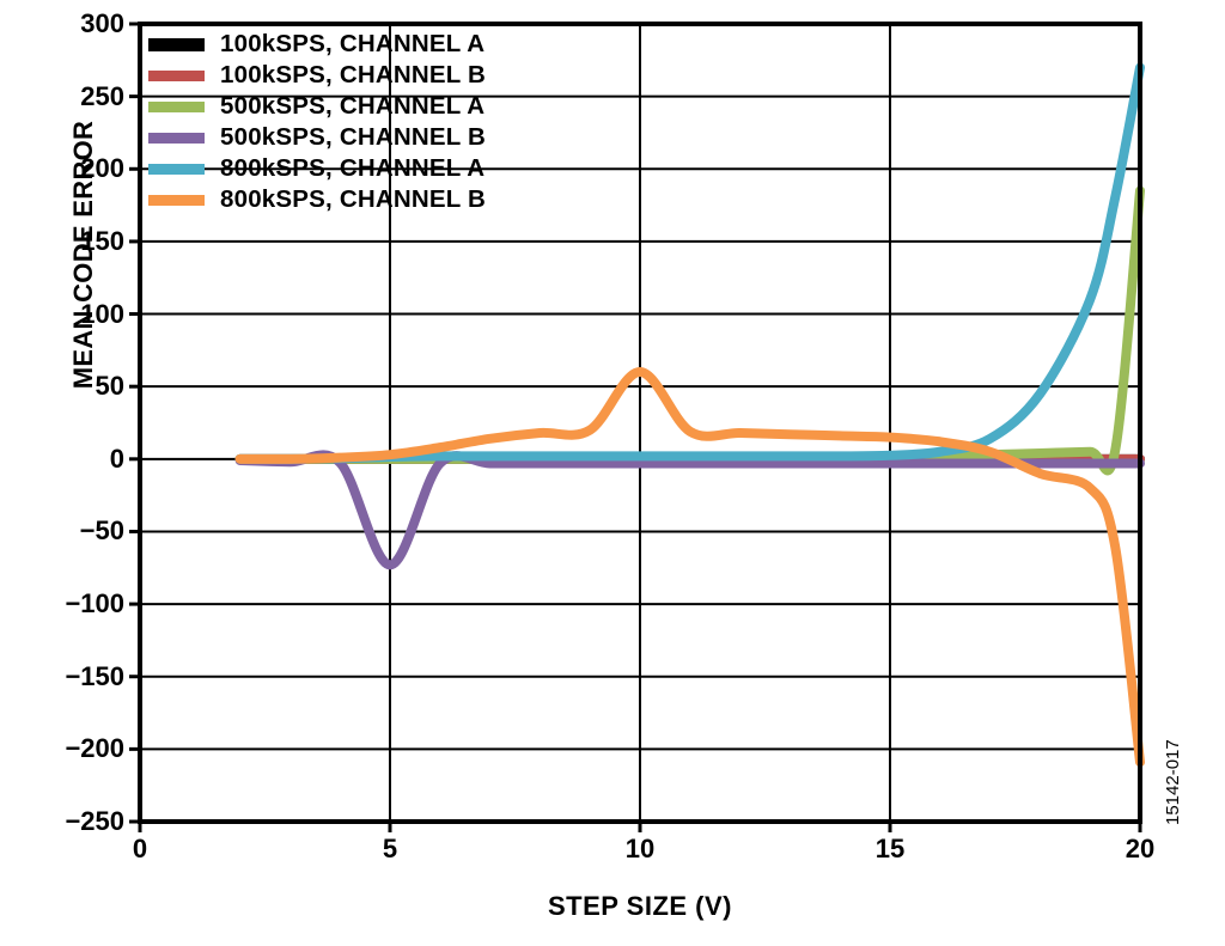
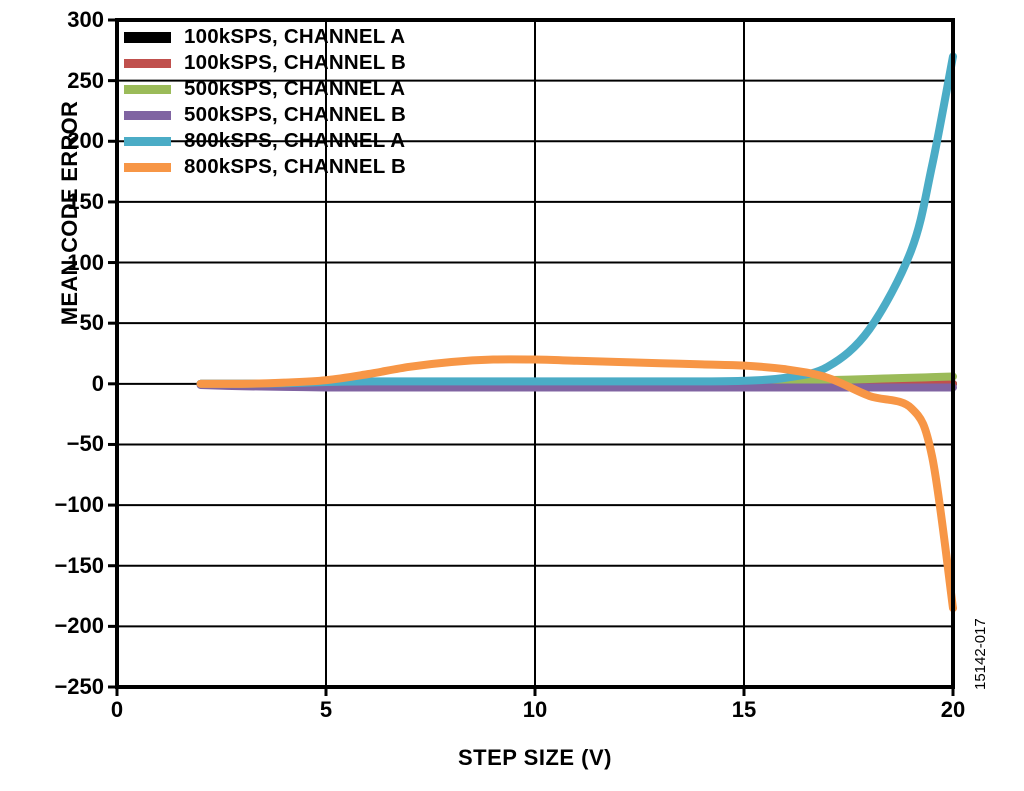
500kSPS, CHANNEL B/5: -73 -> -3
800kSPS, CHANNEL B/10: 60 -> 20
500kSPS, CHANNEL A/20: 185 -> 6
800kSPS, CHANNEL B/20: -209 -> -185
